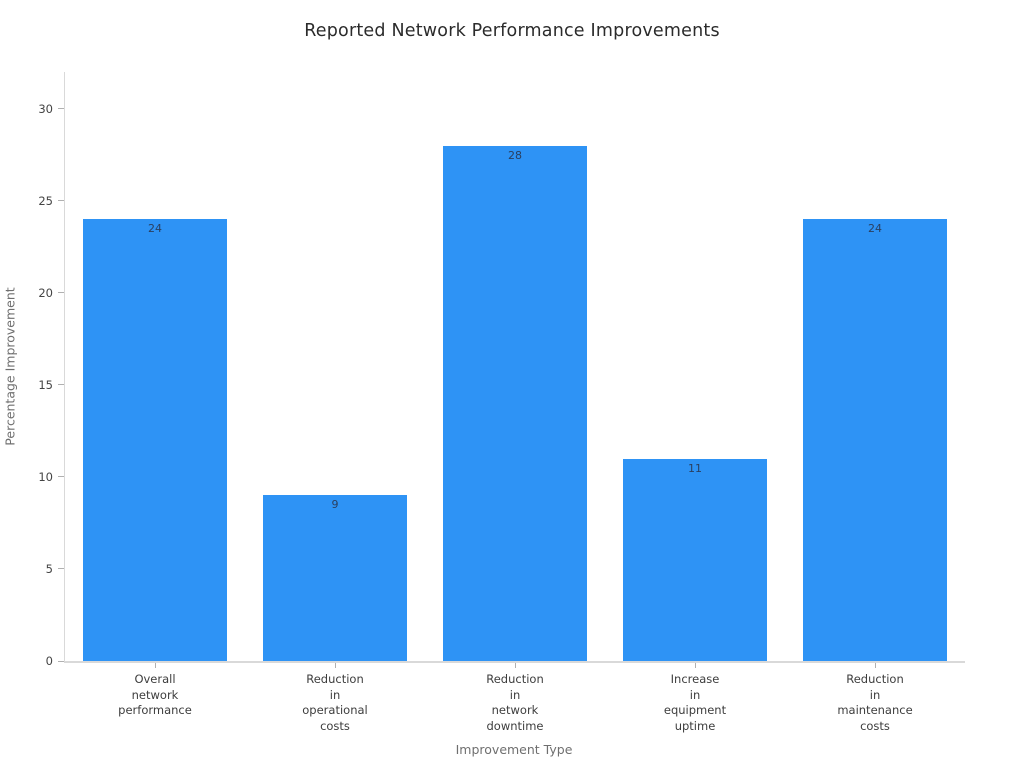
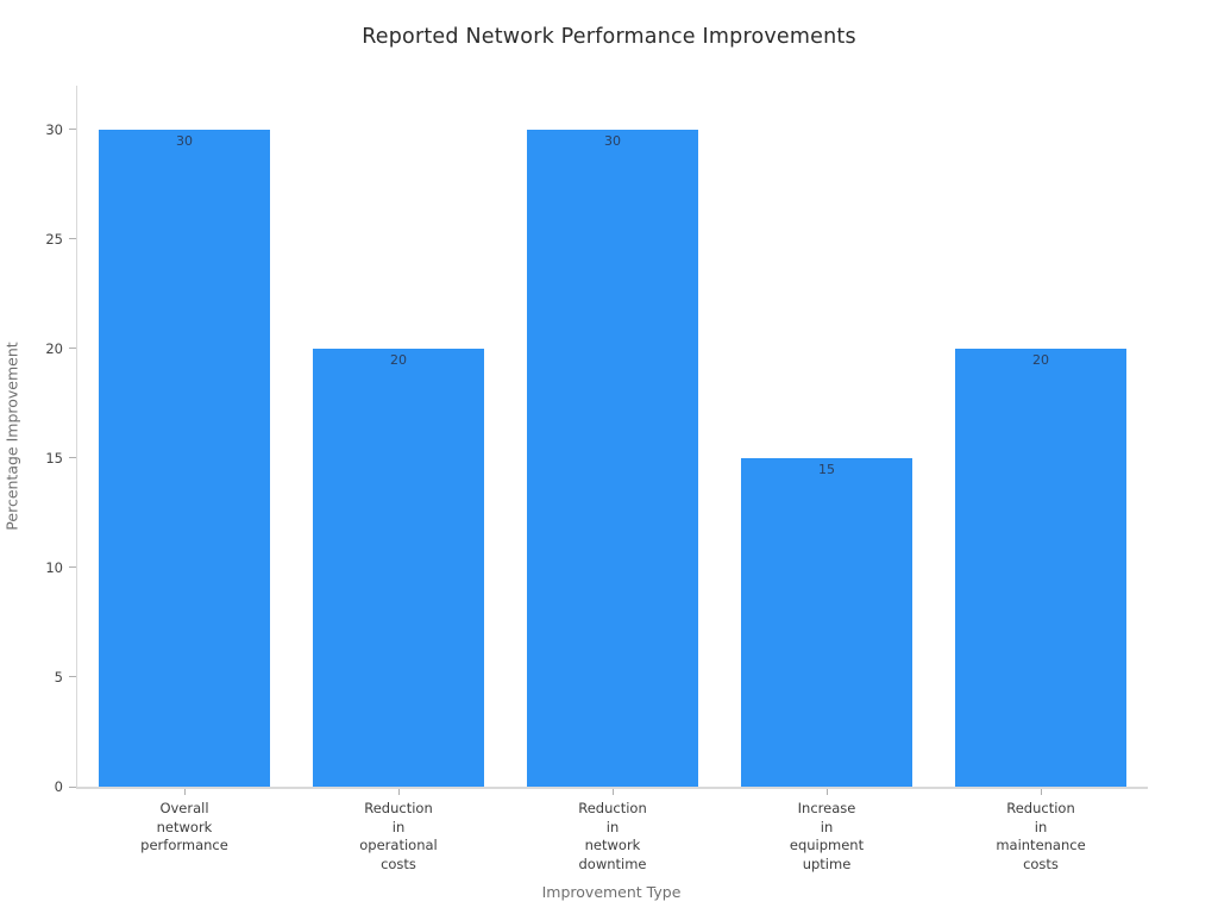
Overall network performance: 24 -> 30
Reduction in operational costs: 9 -> 20
Reduction in network downtime: 28 -> 30
Increase in equipment uptime: 11 -> 15
Reduction in maintenance costs: 24 -> 20
